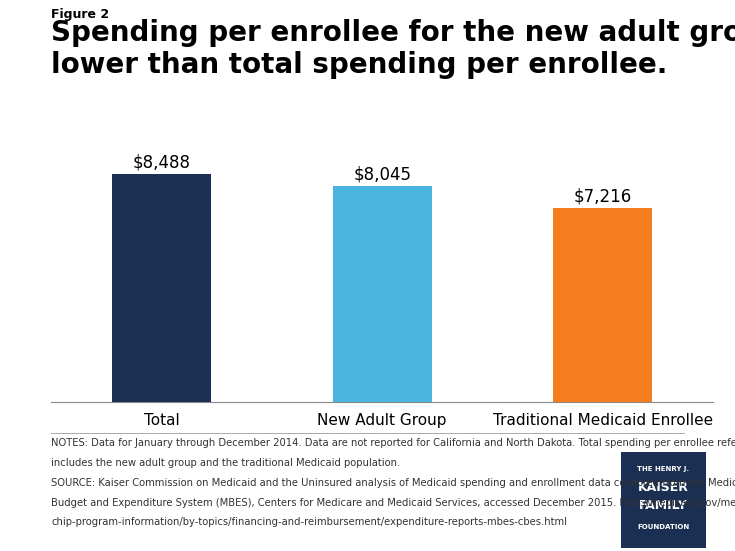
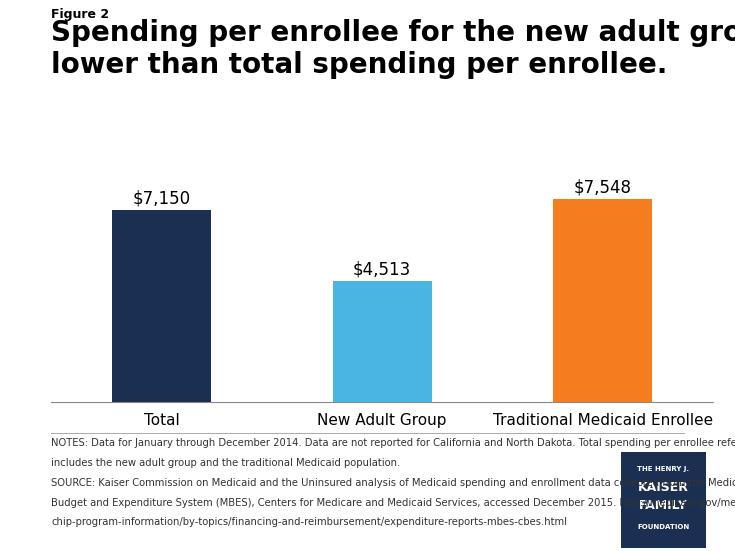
Total: $8,488 -> $7,150
New Adult Group: $8,045 -> $4,513
Traditional Medicaid Enrollee: $7,216 -> $7,548
